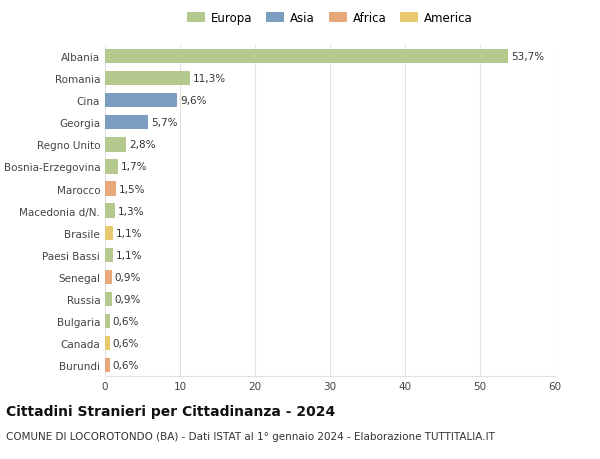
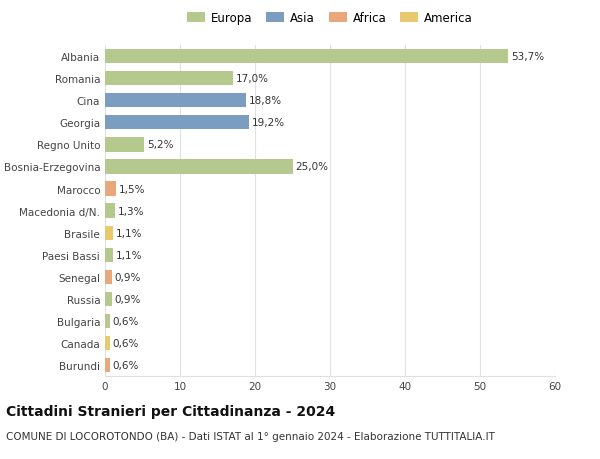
Romania: 11,3% -> 17,0%
Cina: 9,6% -> 18,8%
Georgia: 5,7% -> 19,2%
Regno Unito: 2,8% -> 5,2%
Bosnia-Erzegovina: 1,7% -> 25,0%
